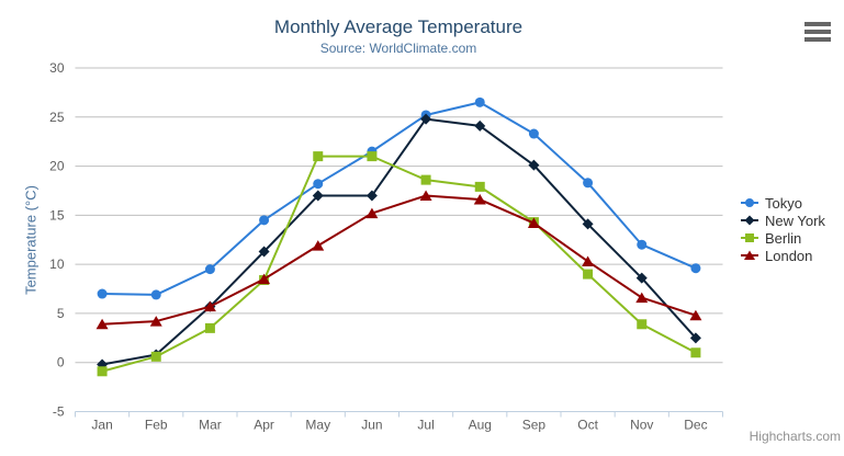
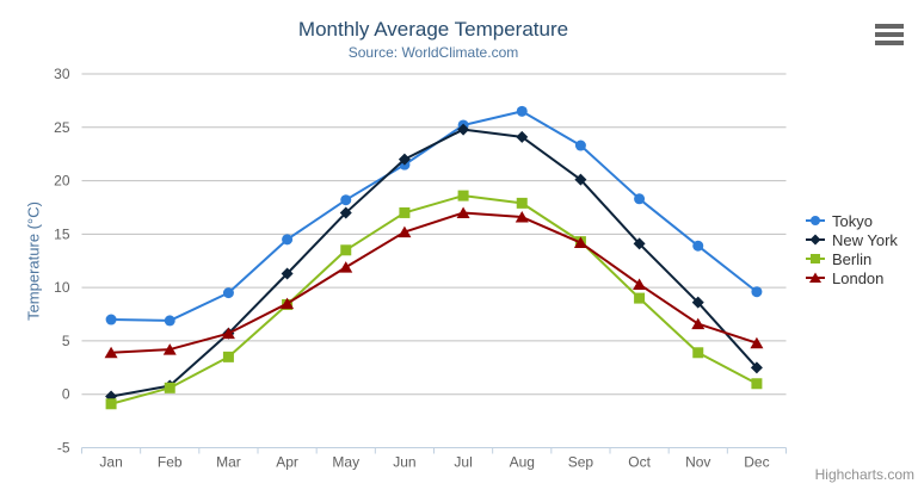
Berlin/May: 21 -> 14
New York/Jun: 17 -> 22
Berlin/Jun: 21 -> 17
Tokyo/Nov: 12 -> 14
